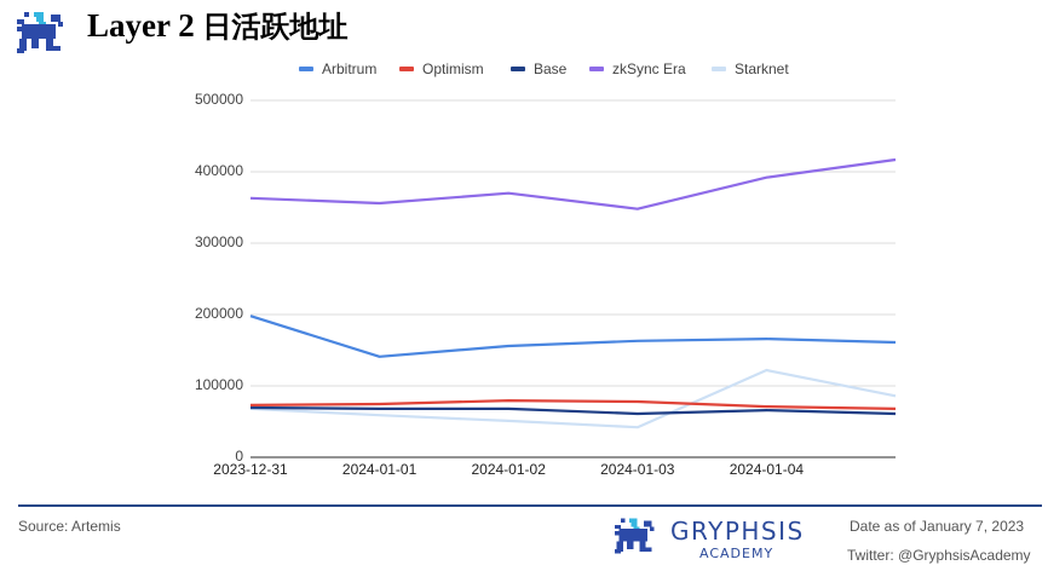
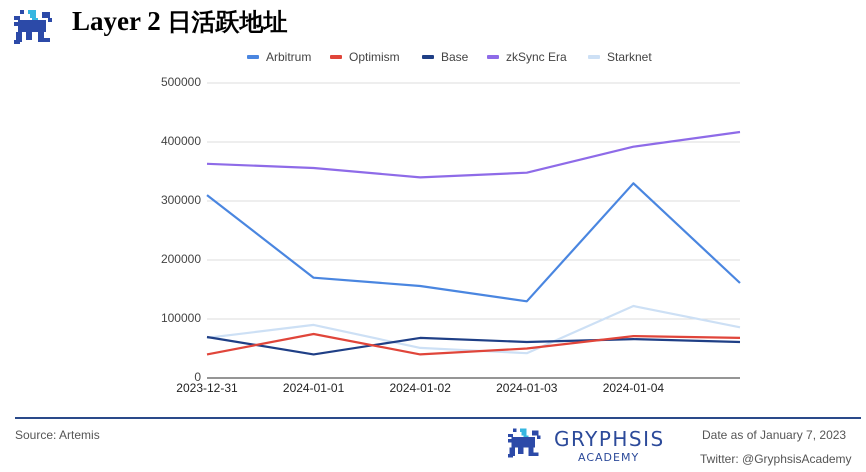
Arbitrum/2023-12-31: 200000 -> 310000
Optimism/2023-12-31: 70000 -> 40000
Arbitrum/2024-01-01: 140000 -> 170000
Base/2024-01-01: 70000 -> 40000
Starknet/2024-01-01: 60000 -> 90000
Optimism/2024-01-02: 80000 -> 40000
zkSync Era/2024-01-02: 370000 -> 340000
Arbitrum/2024-01-03: 160000 -> 130000
Optimism/2024-01-03: 80000 -> 50000
Arbitrum/2024-01-04: 170000 -> 330000
